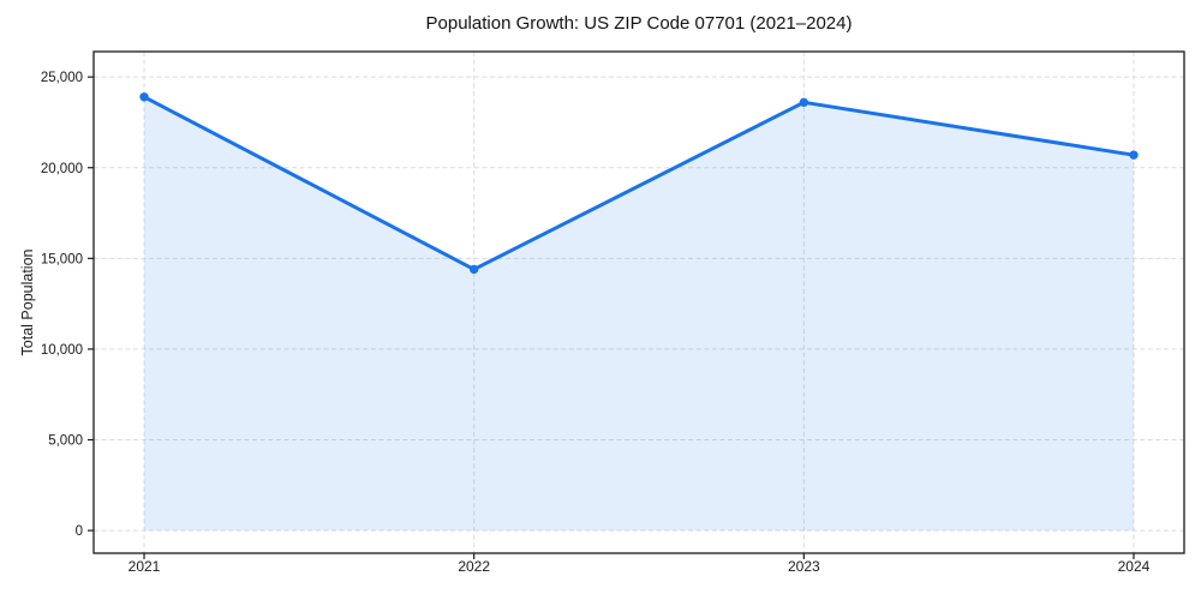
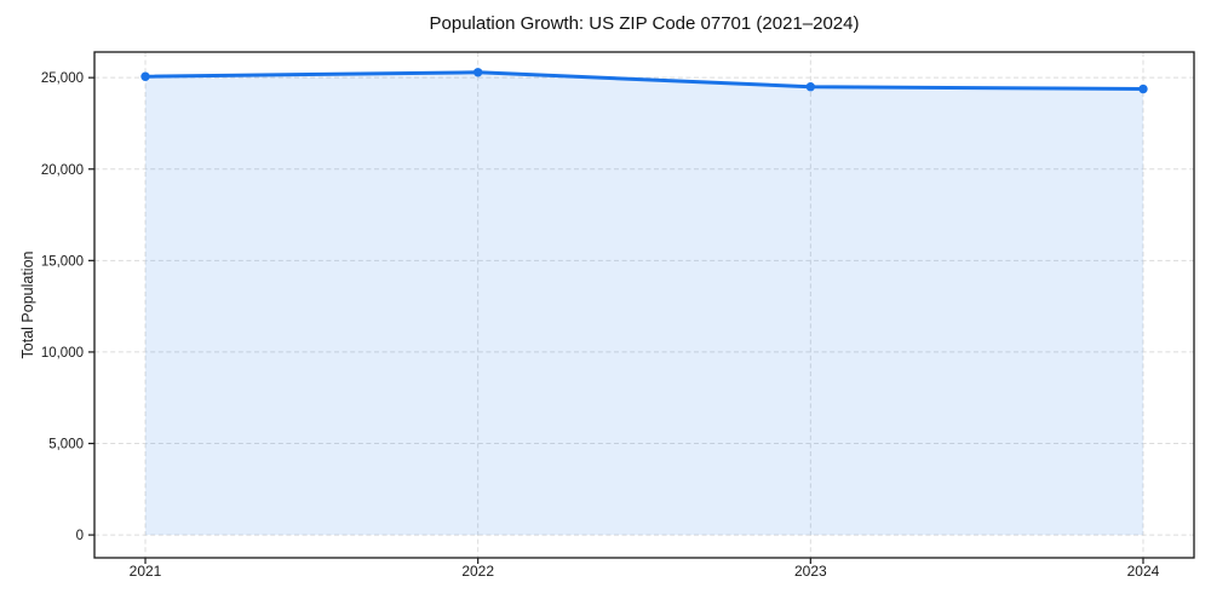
2021: 23900 -> 25100
2022: 14400 -> 25300
2023: 23600 -> 24500
2024: 20700 -> 24400
